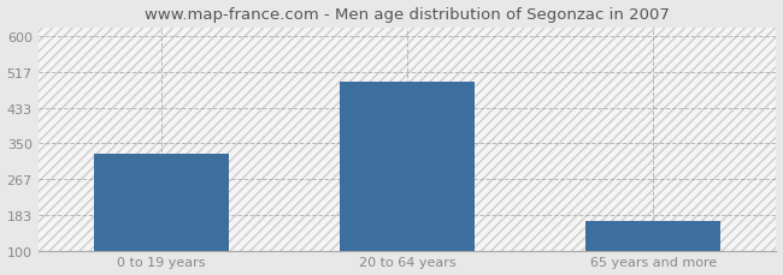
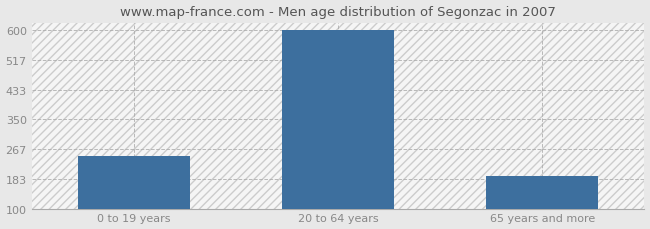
0 to 19 years: 325 -> 248
20 to 64 years: 495 -> 600
65 years and more: 170 -> 192
